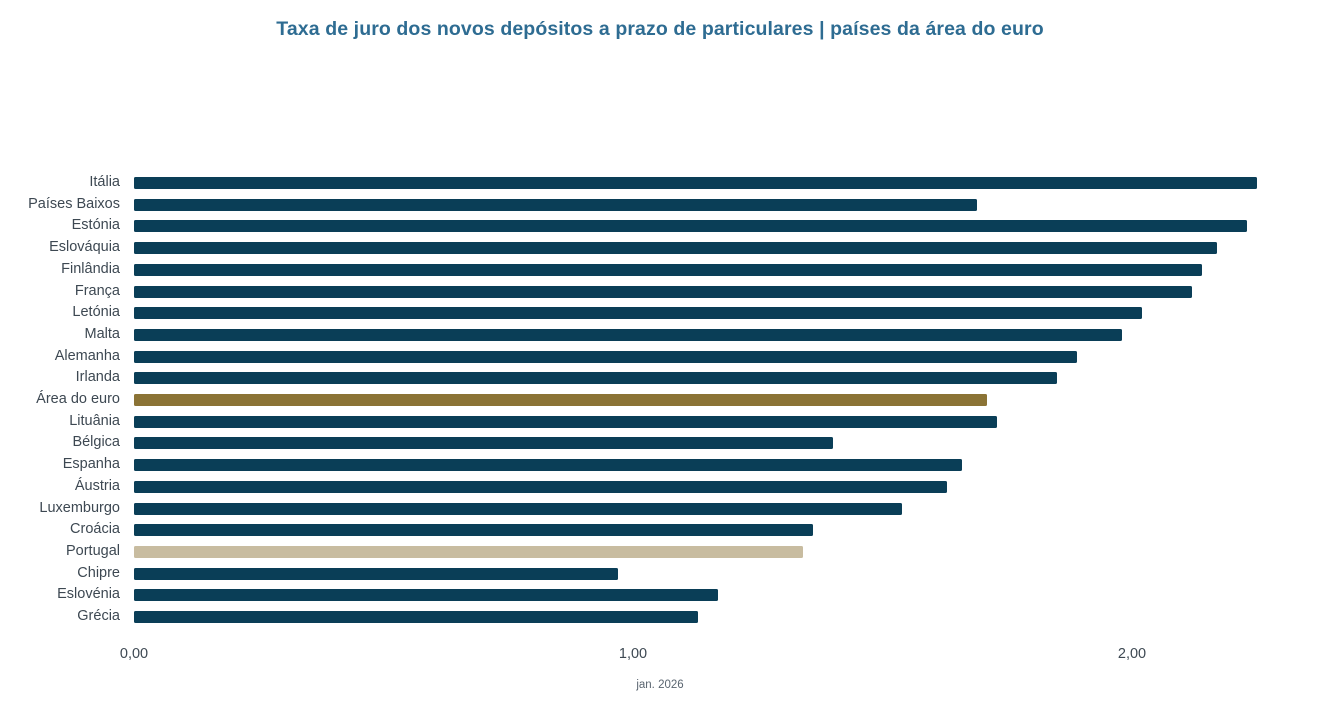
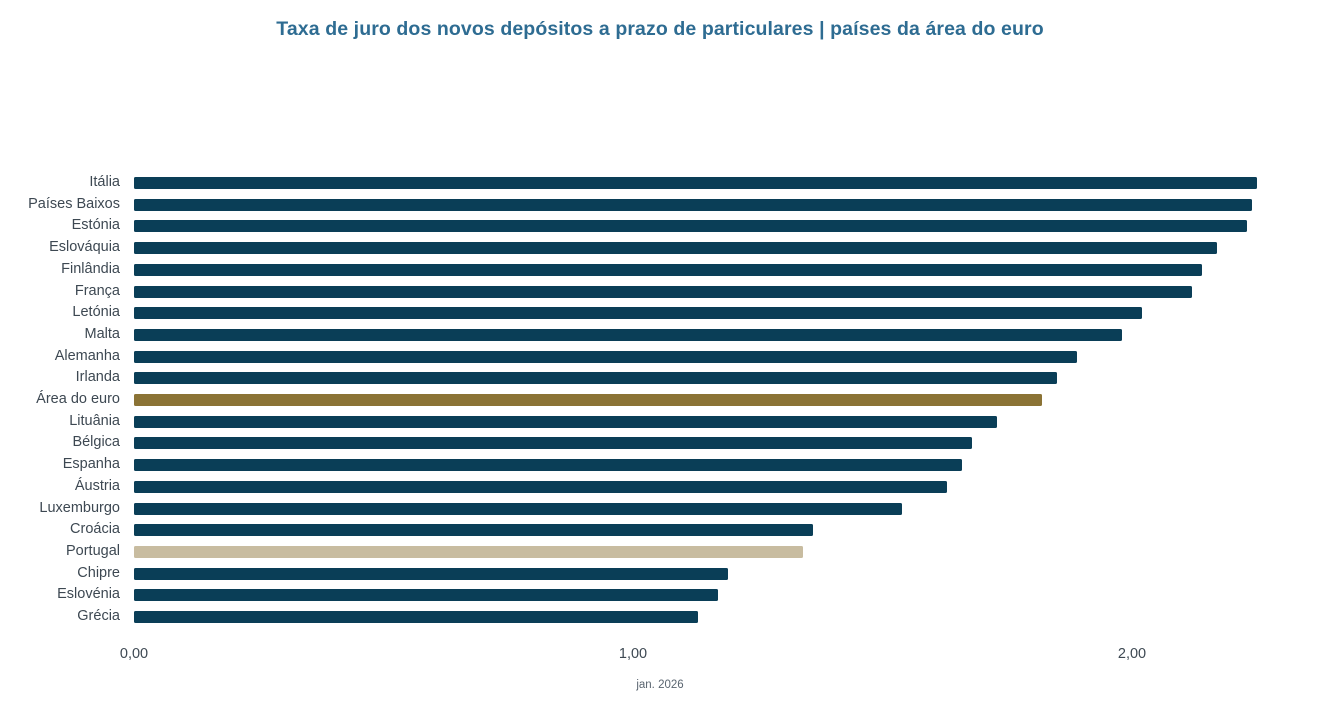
Países Baixos: 1,69 -> 2,24
Área do euro: 1,71 -> 1,82
Bélgica: 1,40 -> 1,68
Chipre: 0,97 -> 1,19
